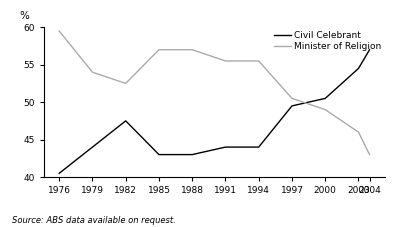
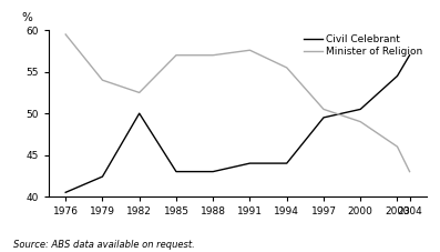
Civil Celebrant/1979: 44.0 -> 42.4
Civil Celebrant/1982: 47.5 -> 50.0
Minister of Religion/1991: 55.5 -> 57.6
